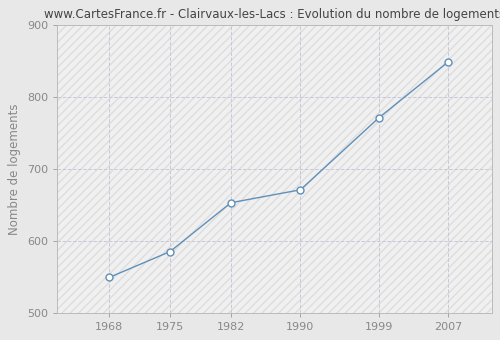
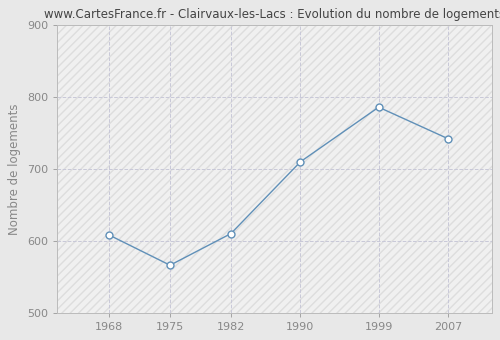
1968: 549 -> 608
1975: 585 -> 566
1982: 653 -> 610
1990: 671 -> 710
1999: 771 -> 786
2007: 849 -> 742
